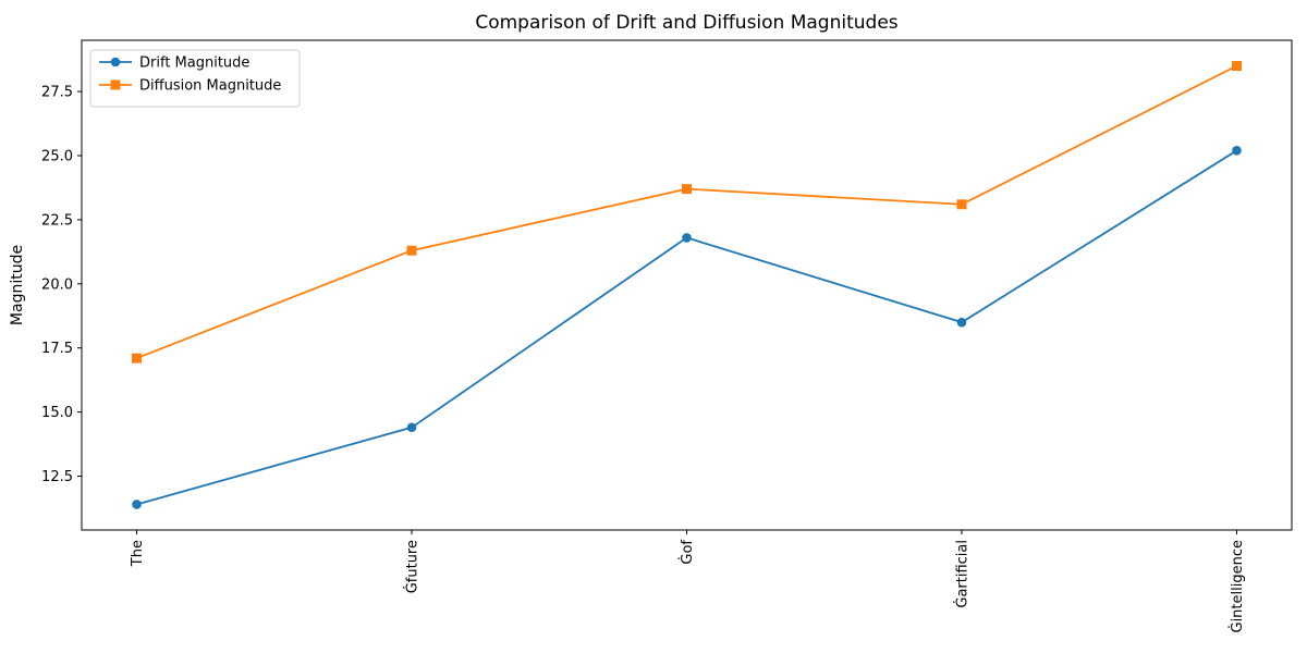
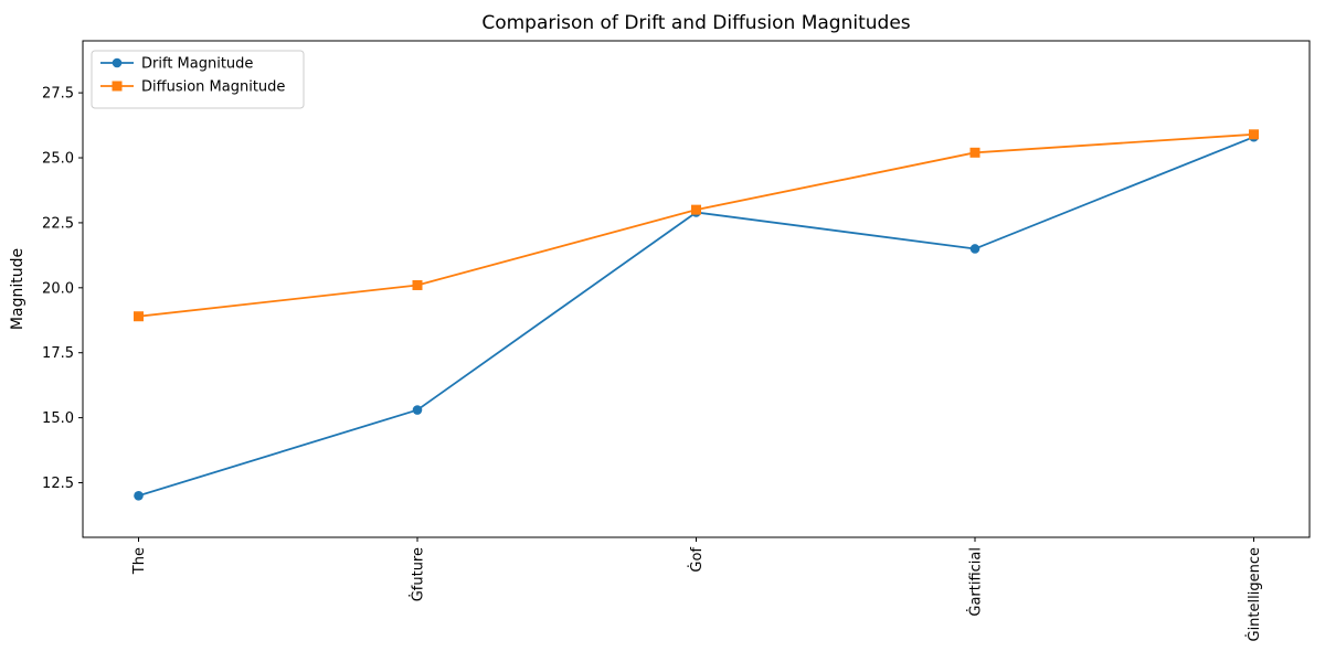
Drift Magnitude/The: 11.4 -> 12.0
Diffusion Magnitude/The: 17.1 -> 18.9
Drift Magnitude/Ġfuture: 14.4 -> 15.3
Diffusion Magnitude/Ġfuture: 21.3 -> 20.1
Drift Magnitude/Ġof: 21.8 -> 22.9
Diffusion Magnitude/Ġof: 23.7 -> 23.0
Drift Magnitude/Ġartificial: 18.5 -> 21.5
Diffusion Magnitude/Ġartificial: 23.1 -> 25.2
Drift Magnitude/Ġintelligence: 25.2 -> 25.8
Diffusion Magnitude/Ġintelligence: 28.5 -> 25.9
